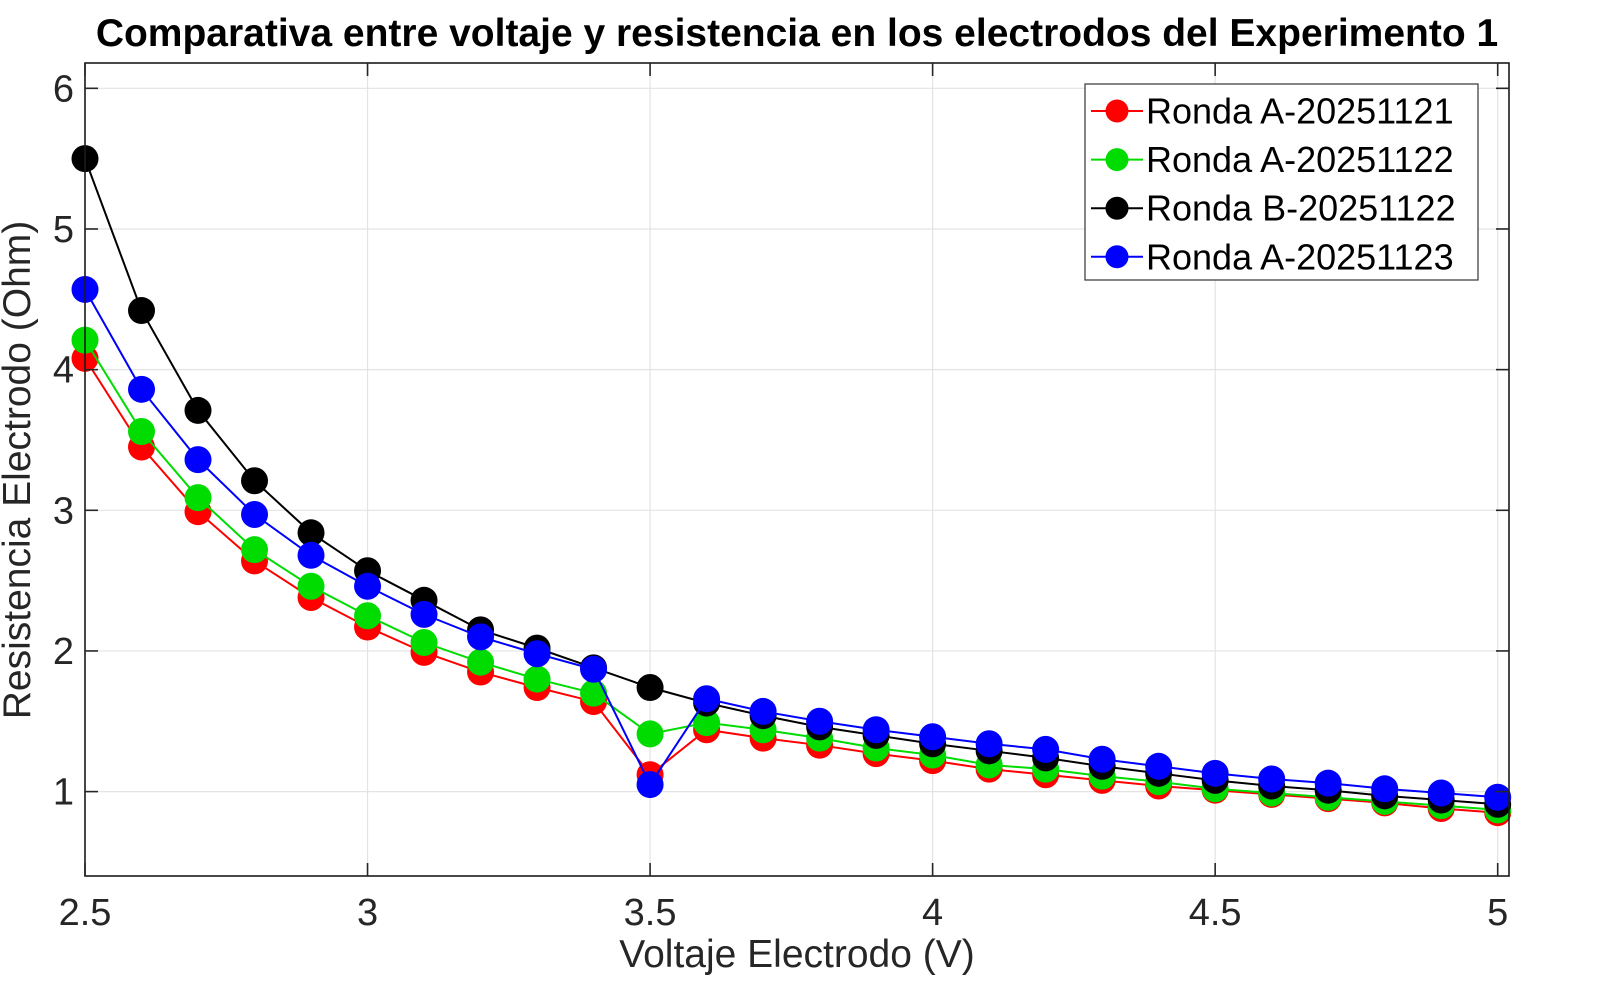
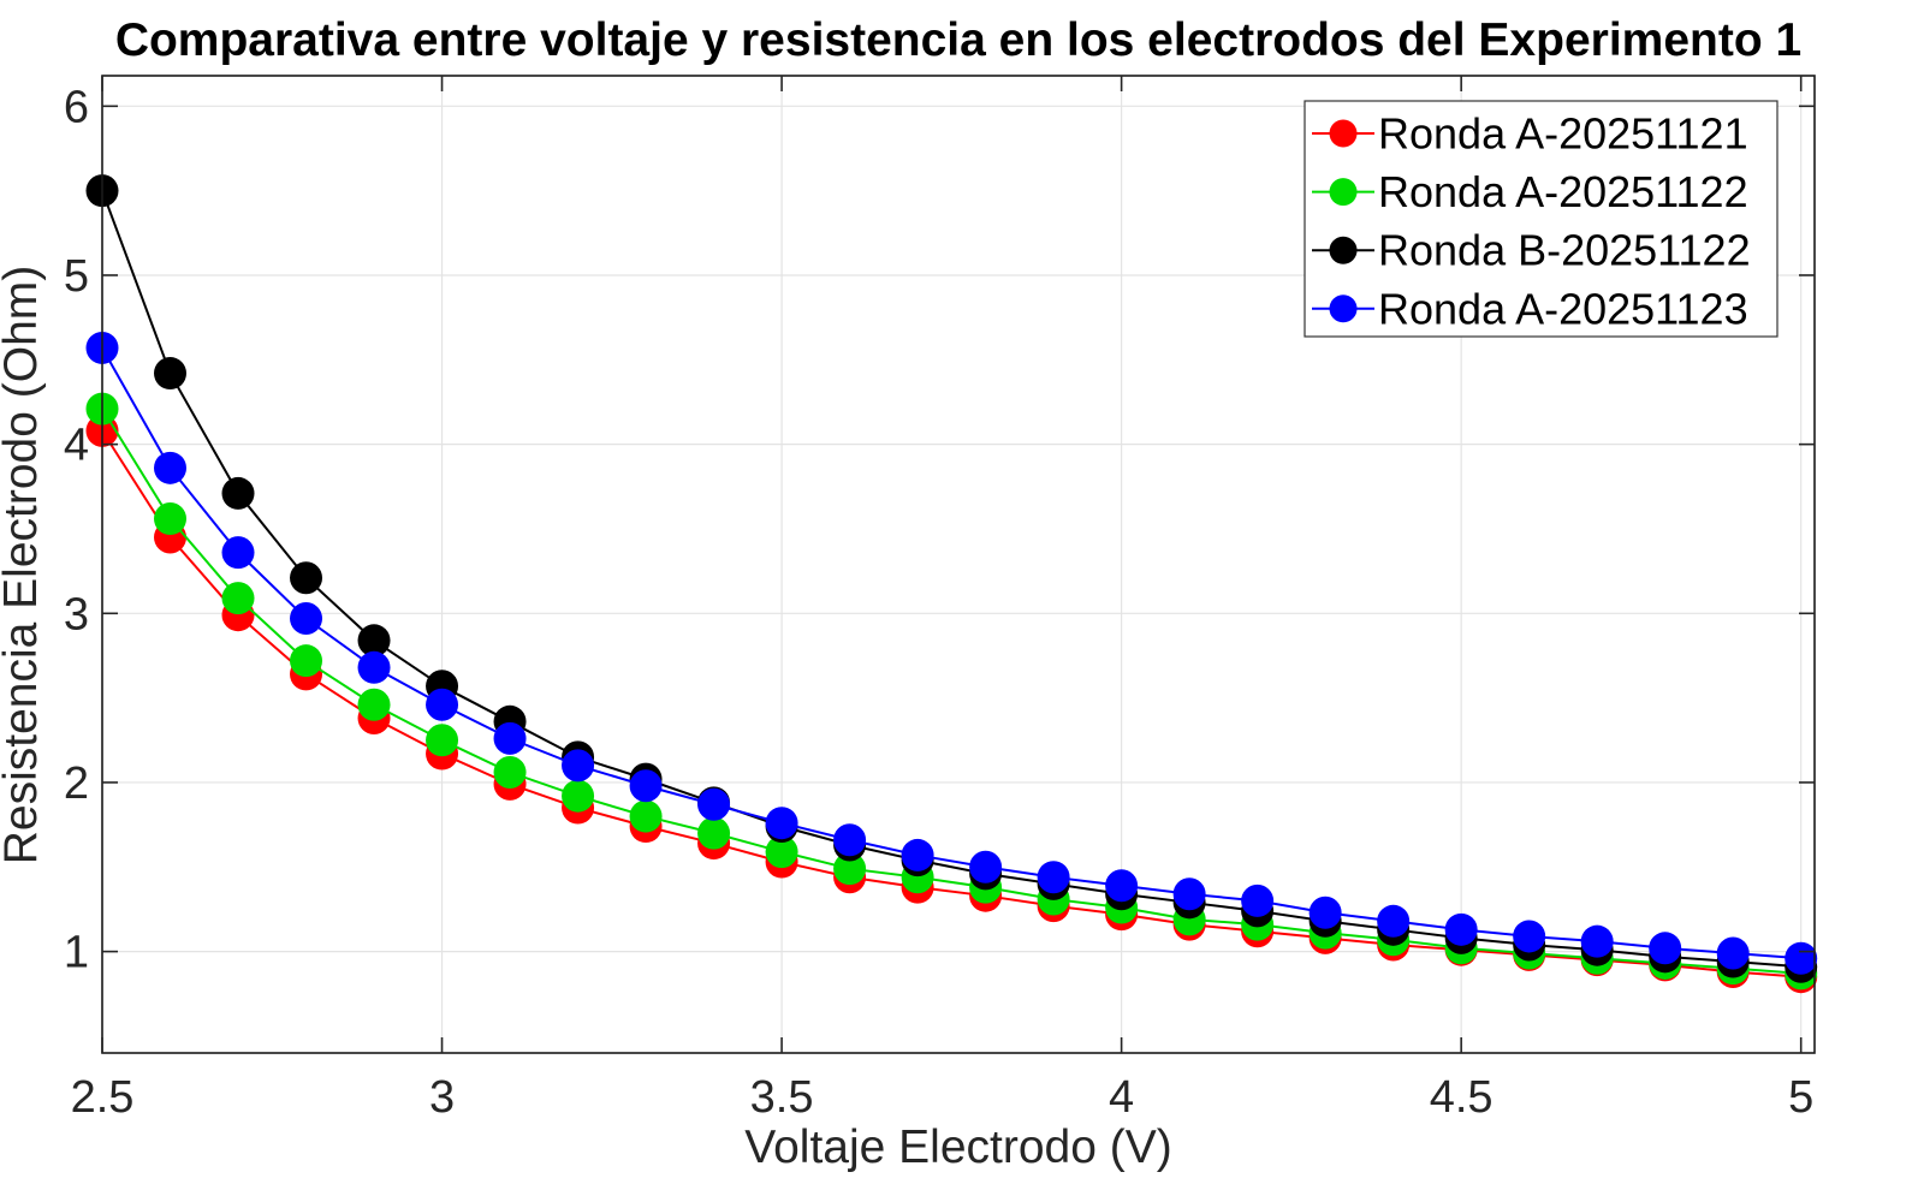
Ronda A-20251121/3.5: 1.12 -> 1.53
Ronda A-20251122/3.5: 1.41 -> 1.59
Ronda A-20251123/3.5: 1.05 -> 1.76
